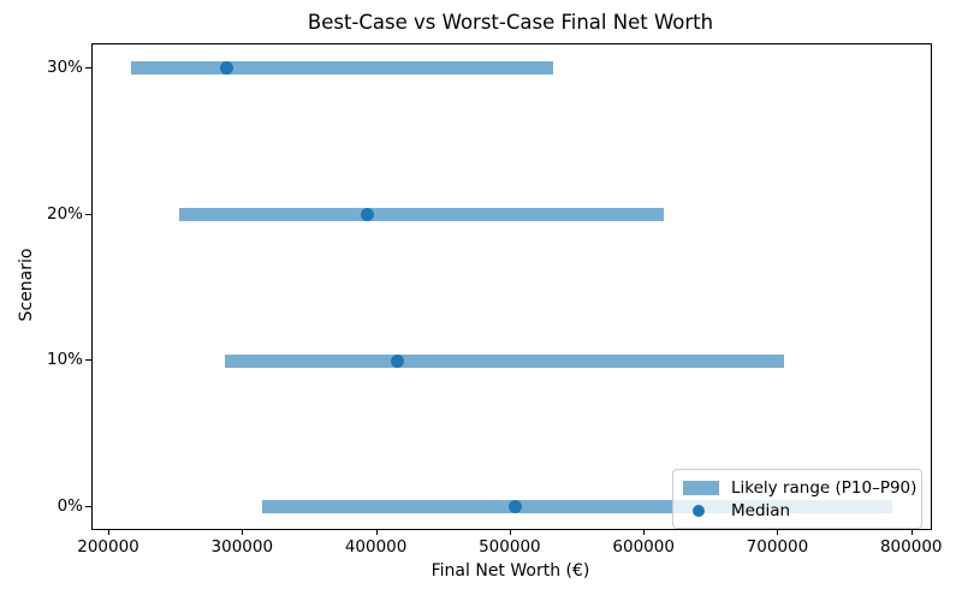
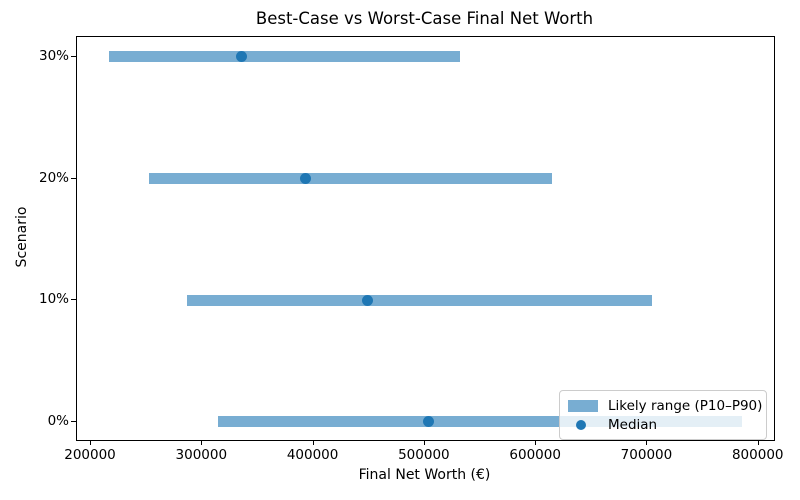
Median/30%: 288000 -> 335000
Median/10%: 415000 -> 448000
